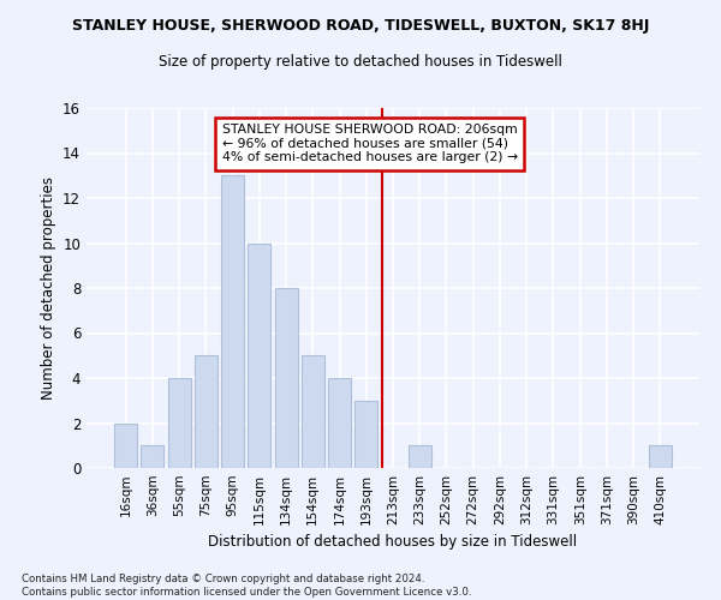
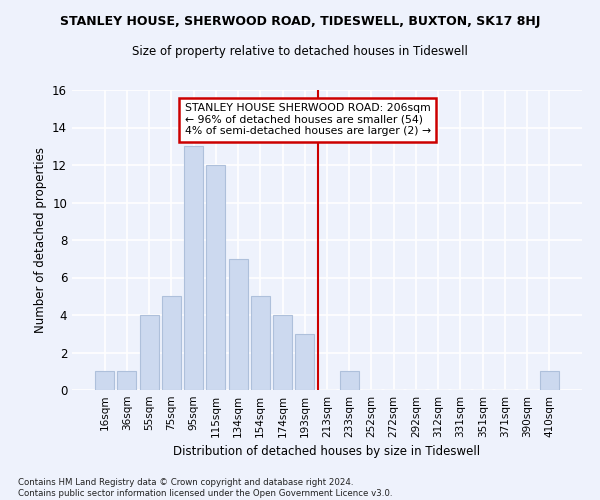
16sqm: 2 -> 1
115sqm: 10 -> 12
134sqm: 8 -> 7
